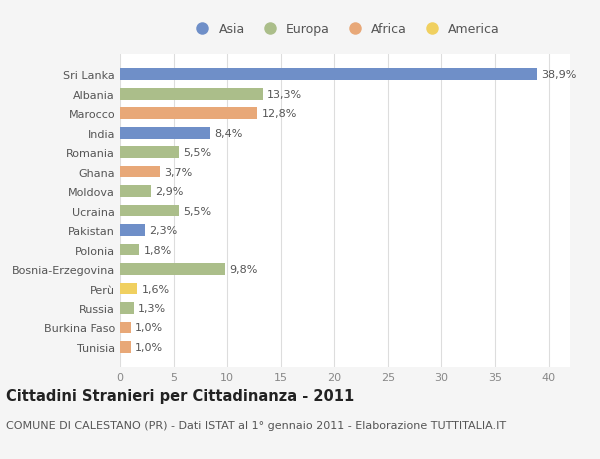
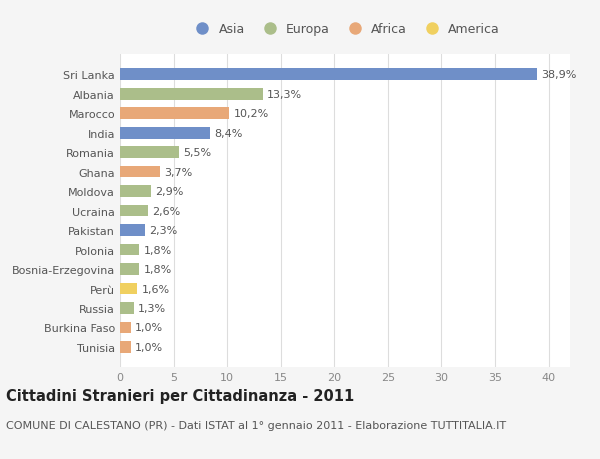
Marocco: 12,8% -> 10,2%
Ucraina: 5,5% -> 2,6%
Bosnia-Erzegovina: 9,8% -> 1,8%
